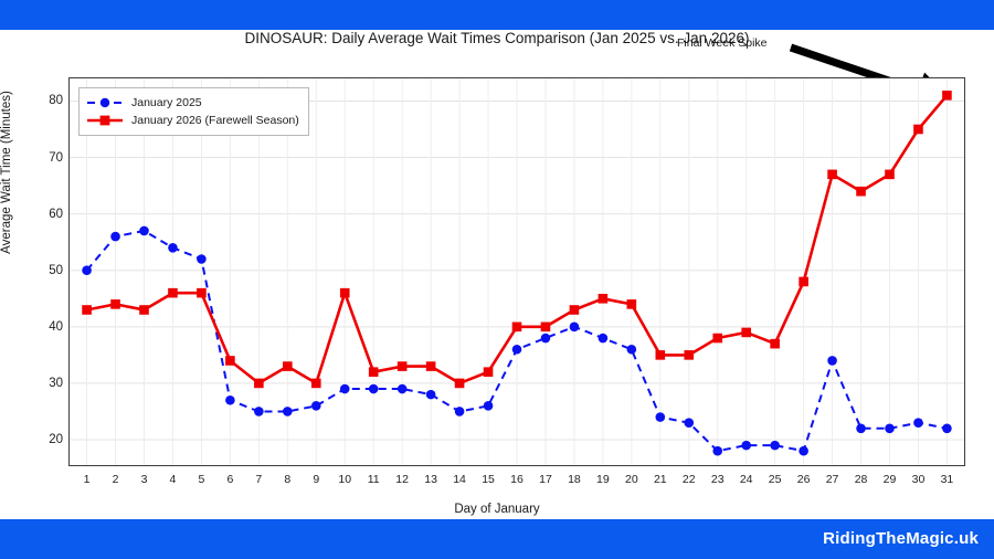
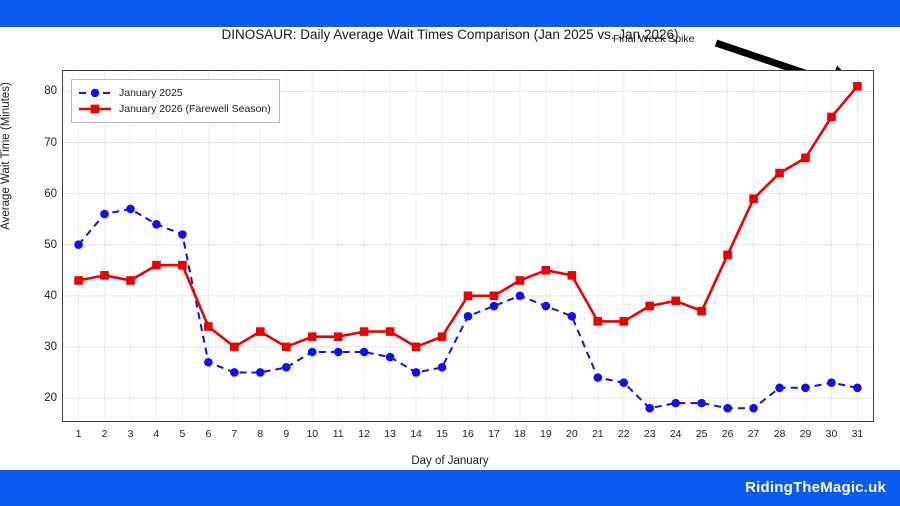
January 2026 (Farewell Season)/10: 46 -> 32
January 2025/27: 34 -> 18
January 2026 (Farewell Season)/27: 67 -> 59
